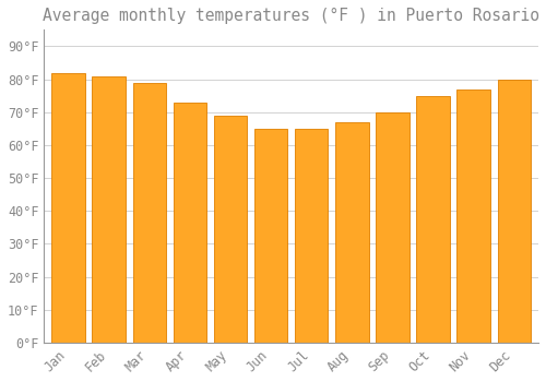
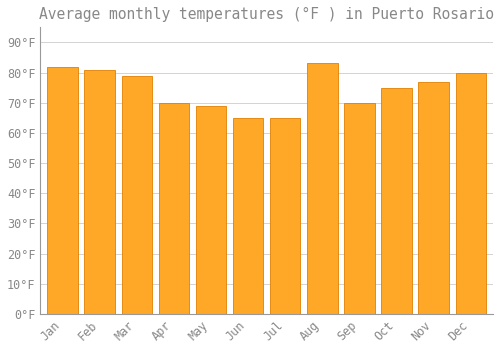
Apr: 73°F -> 70°F
Aug: 67°F -> 83°F
